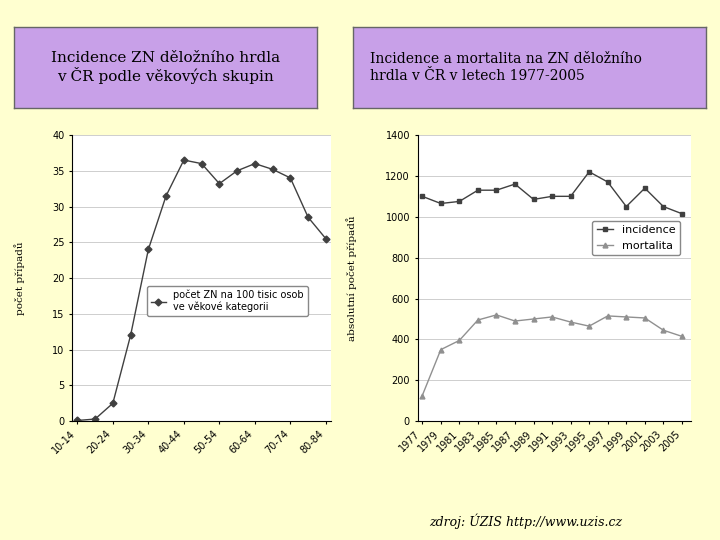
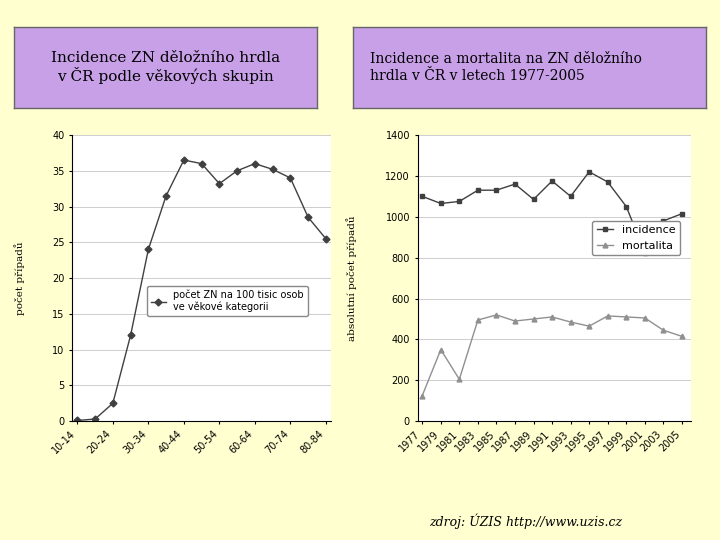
mortalita/1981: 395 -> 205
incidence/1991: 1100 -> 1175
incidence/2001: 1140 -> 825
incidence/2003: 1050 -> 980
